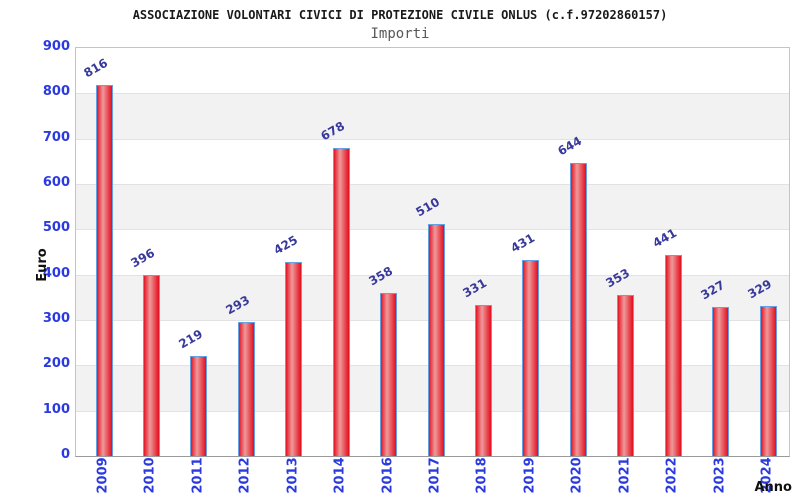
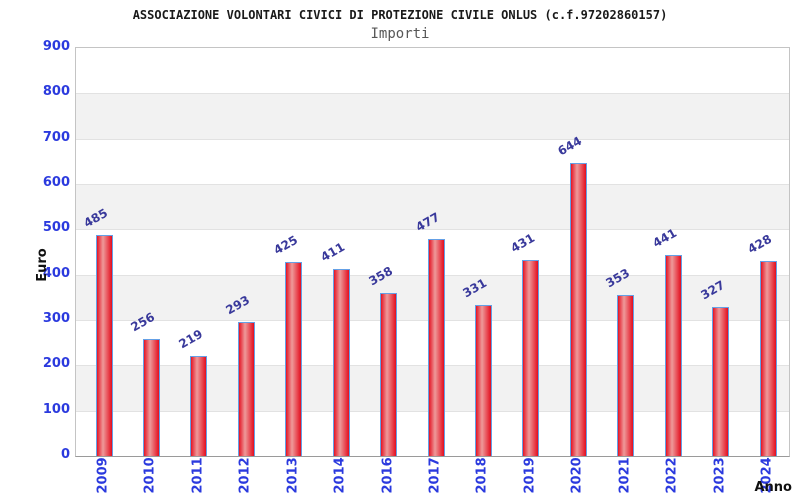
2009: 816 -> 485
2010: 396 -> 256
2014: 678 -> 411
2017: 510 -> 477
2024: 329 -> 428
